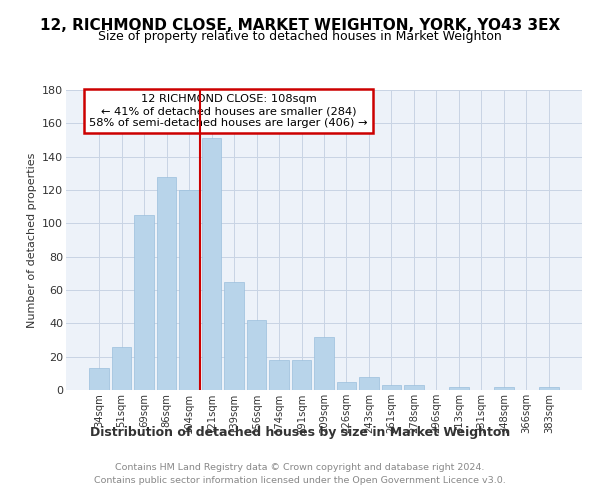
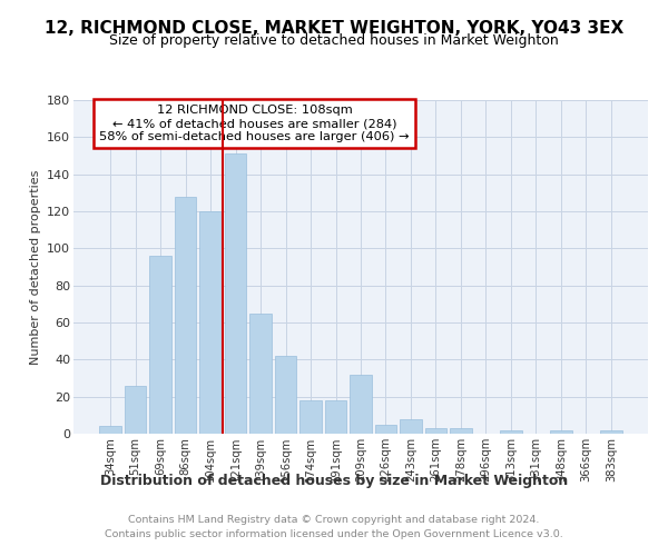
34sqm: 13 -> 4
69sqm: 105 -> 96
